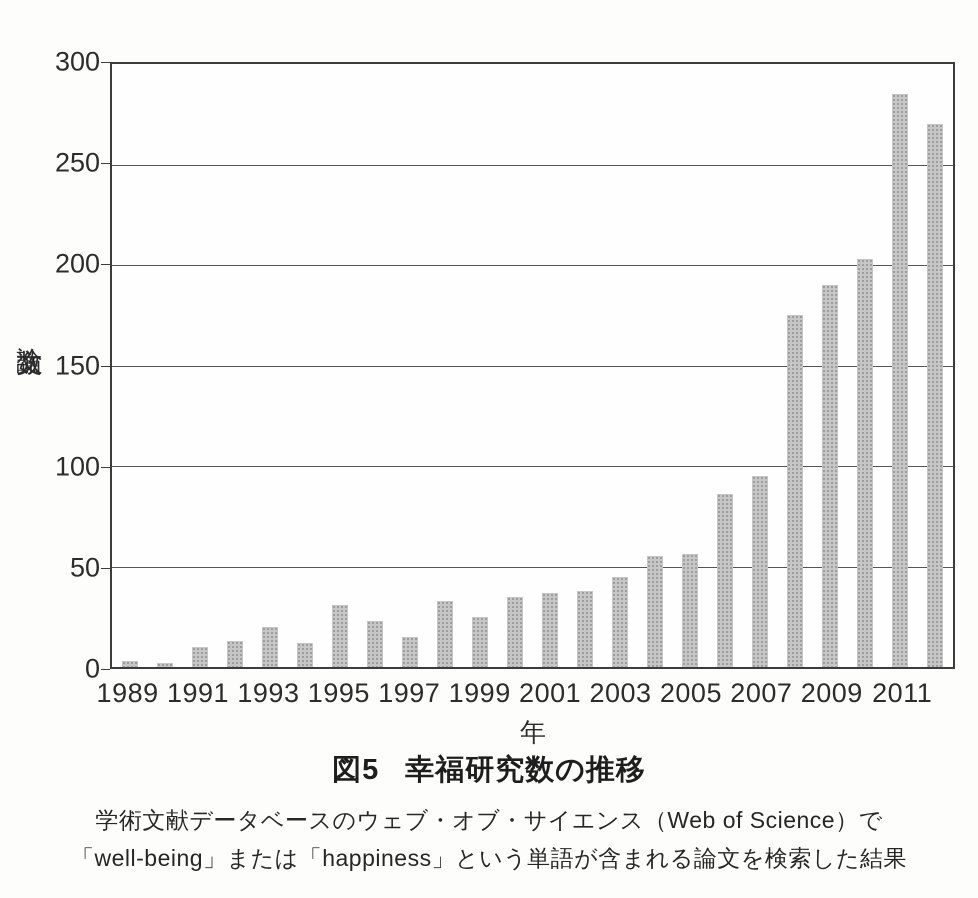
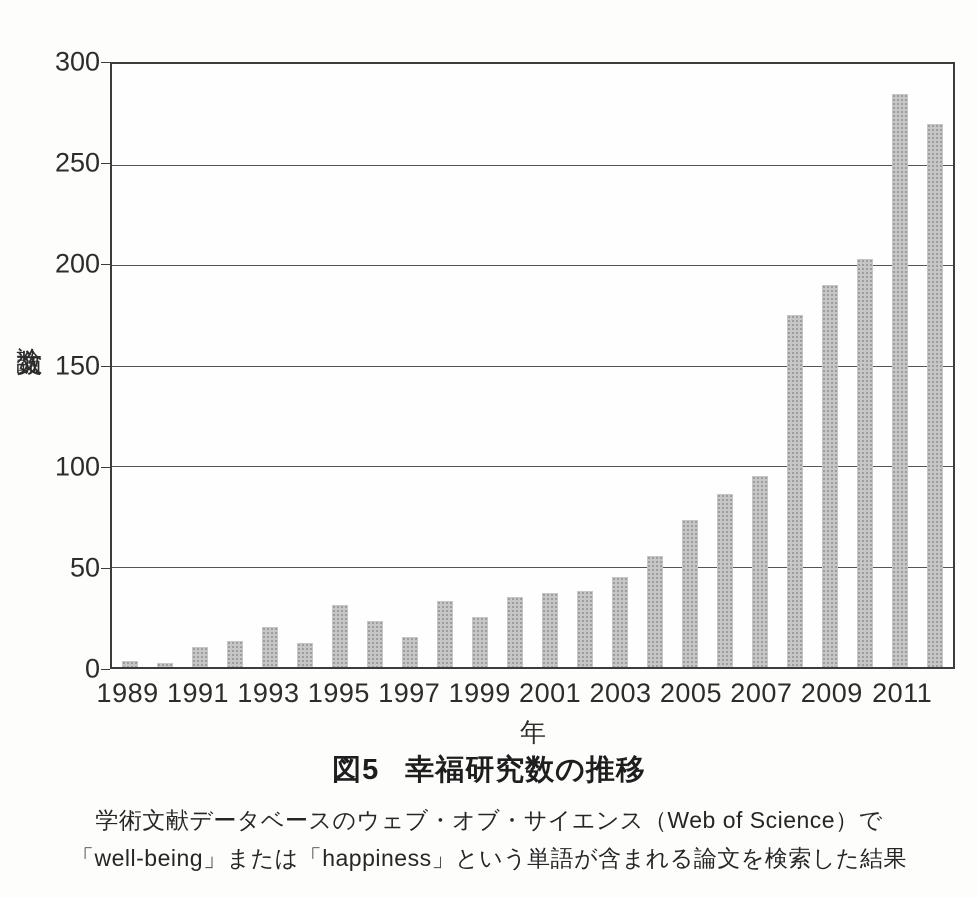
2005: 56 -> 73
